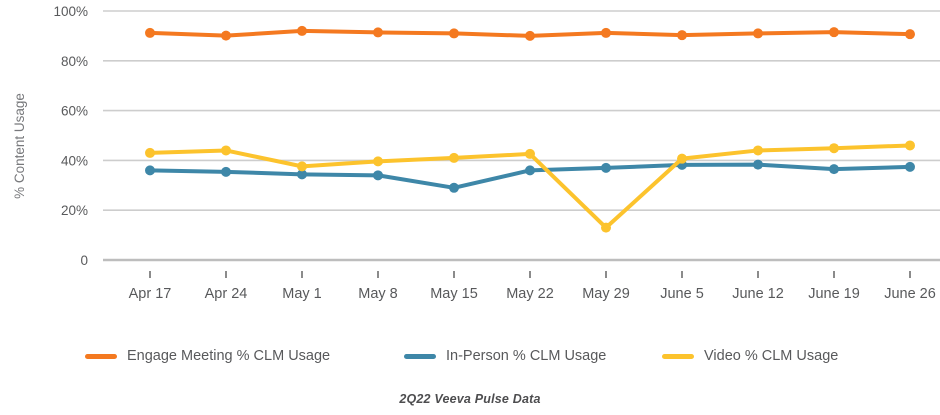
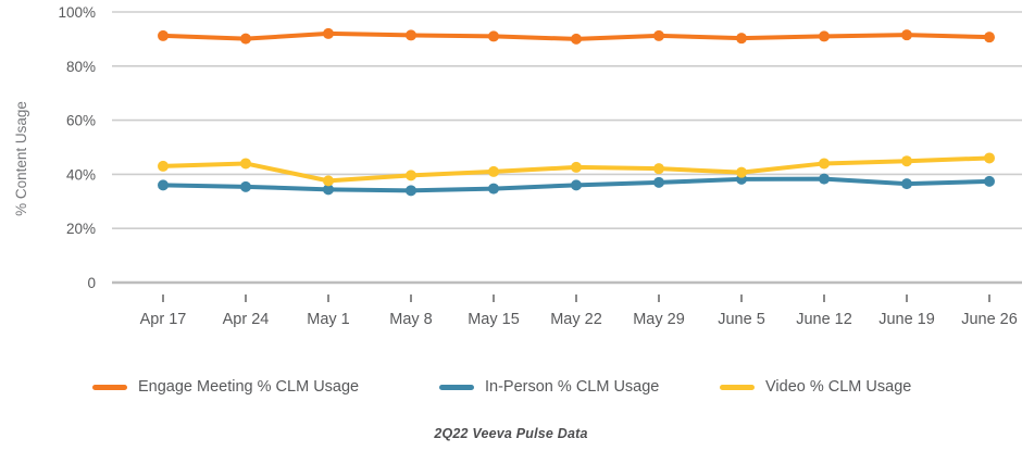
In-Person % CLM Usage/May 15: 29% -> 35%
Video % CLM Usage/May 29: 13% -> 42%
